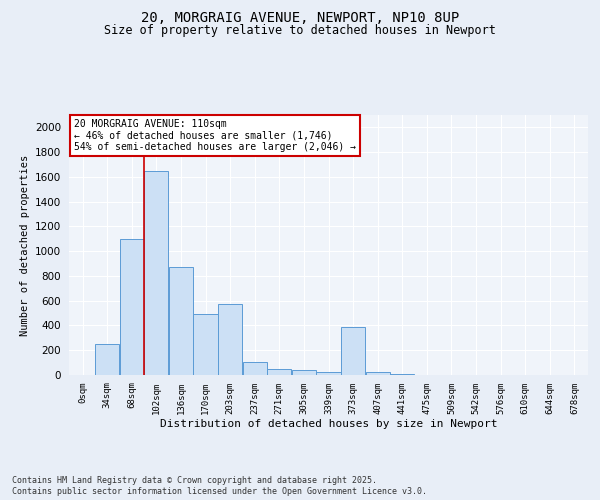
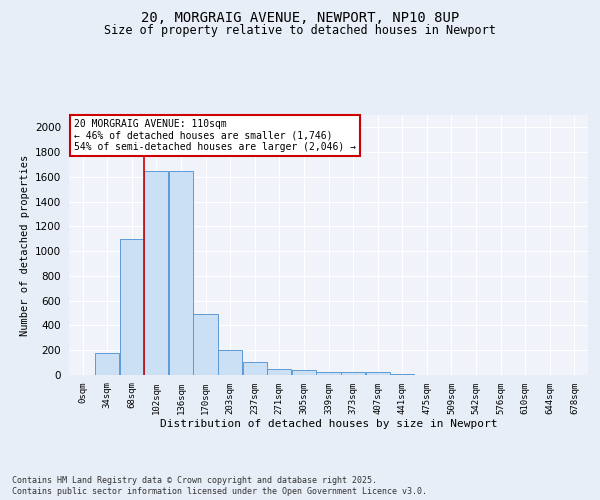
34sqm: 250 -> 180
136sqm: 870 -> 1650
203sqm: 570 -> 200
373sqm: 390 -> 20
